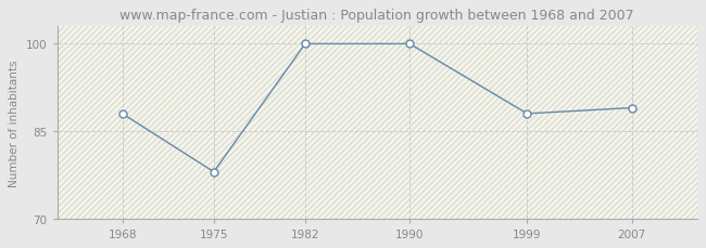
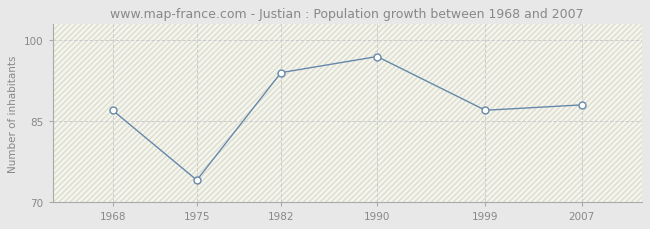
1968: 88 -> 87
1975: 78 -> 74
1982: 100 -> 94
1990: 100 -> 97
1999: 88 -> 87
2007: 89 -> 88
